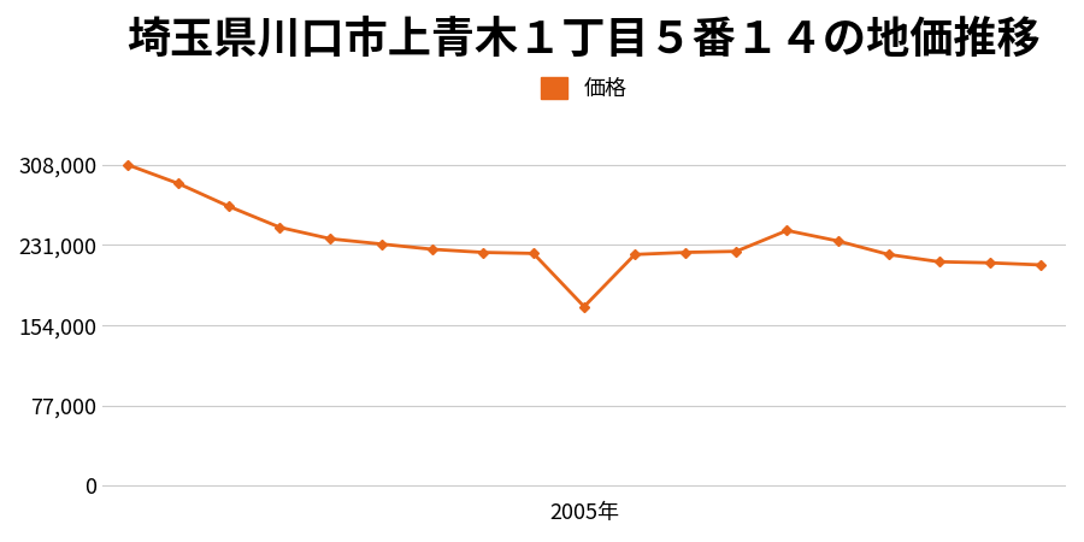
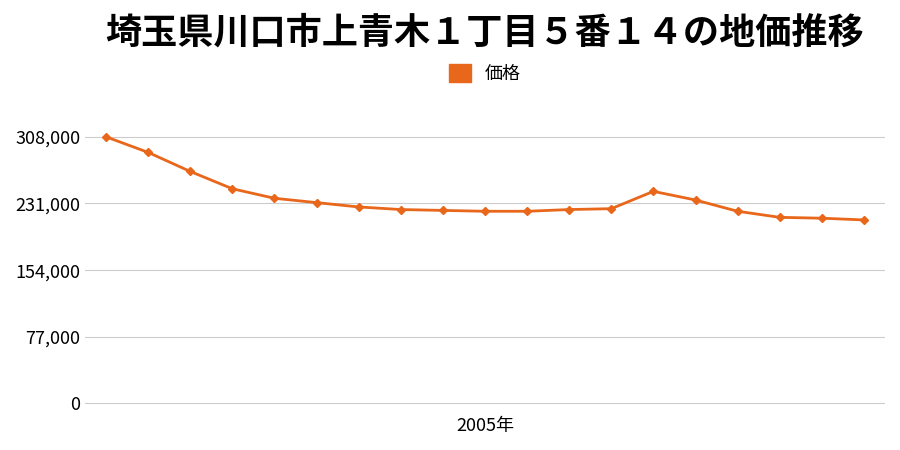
2005年: 172,000 -> 222,000
